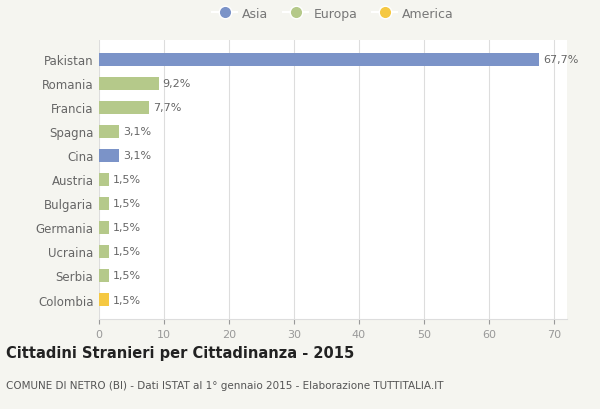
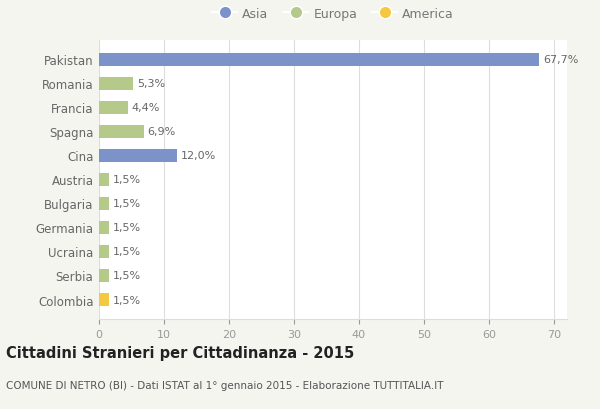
Romania: 9,2% -> 5,3%
Francia: 7,7% -> 4,4%
Spagna: 3,1% -> 6,9%
Cina: 3,1% -> 12,0%
